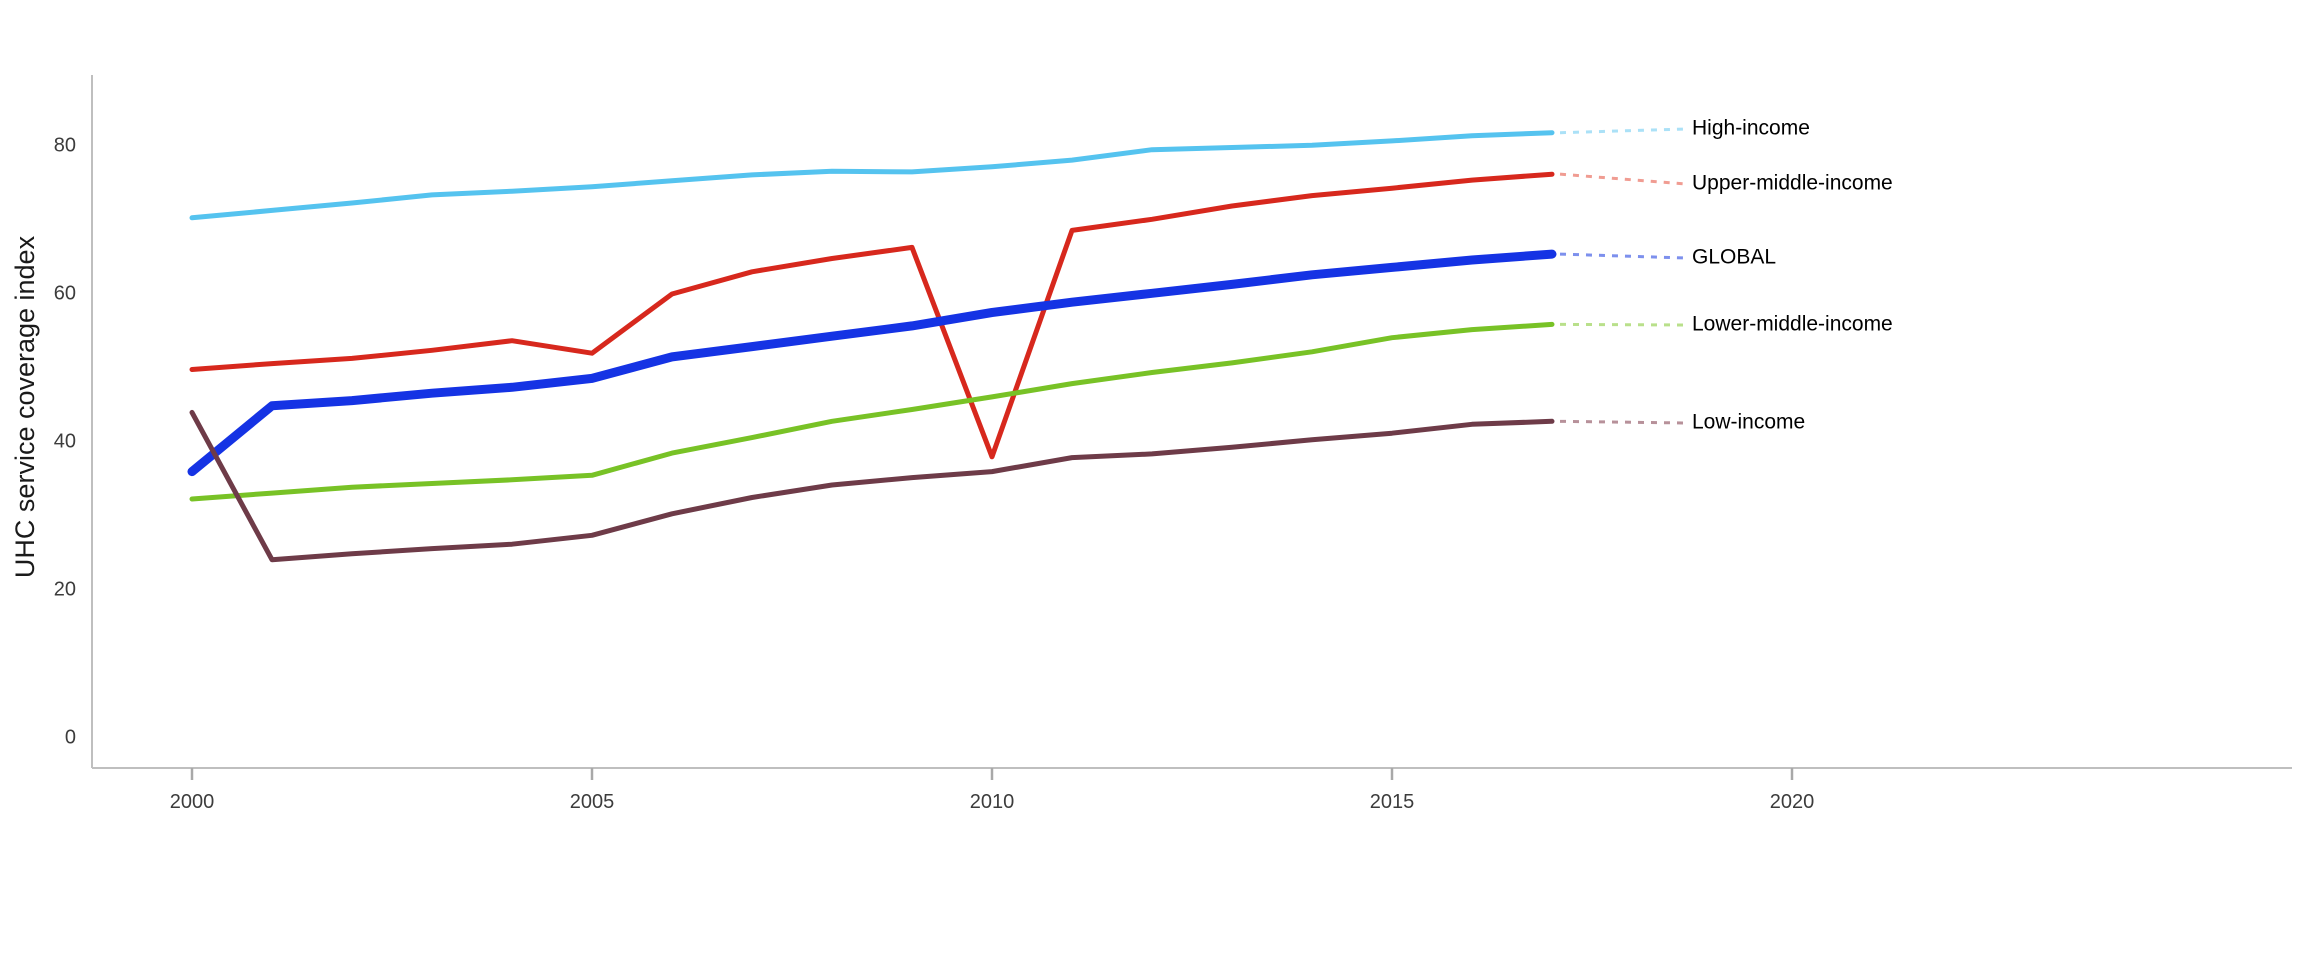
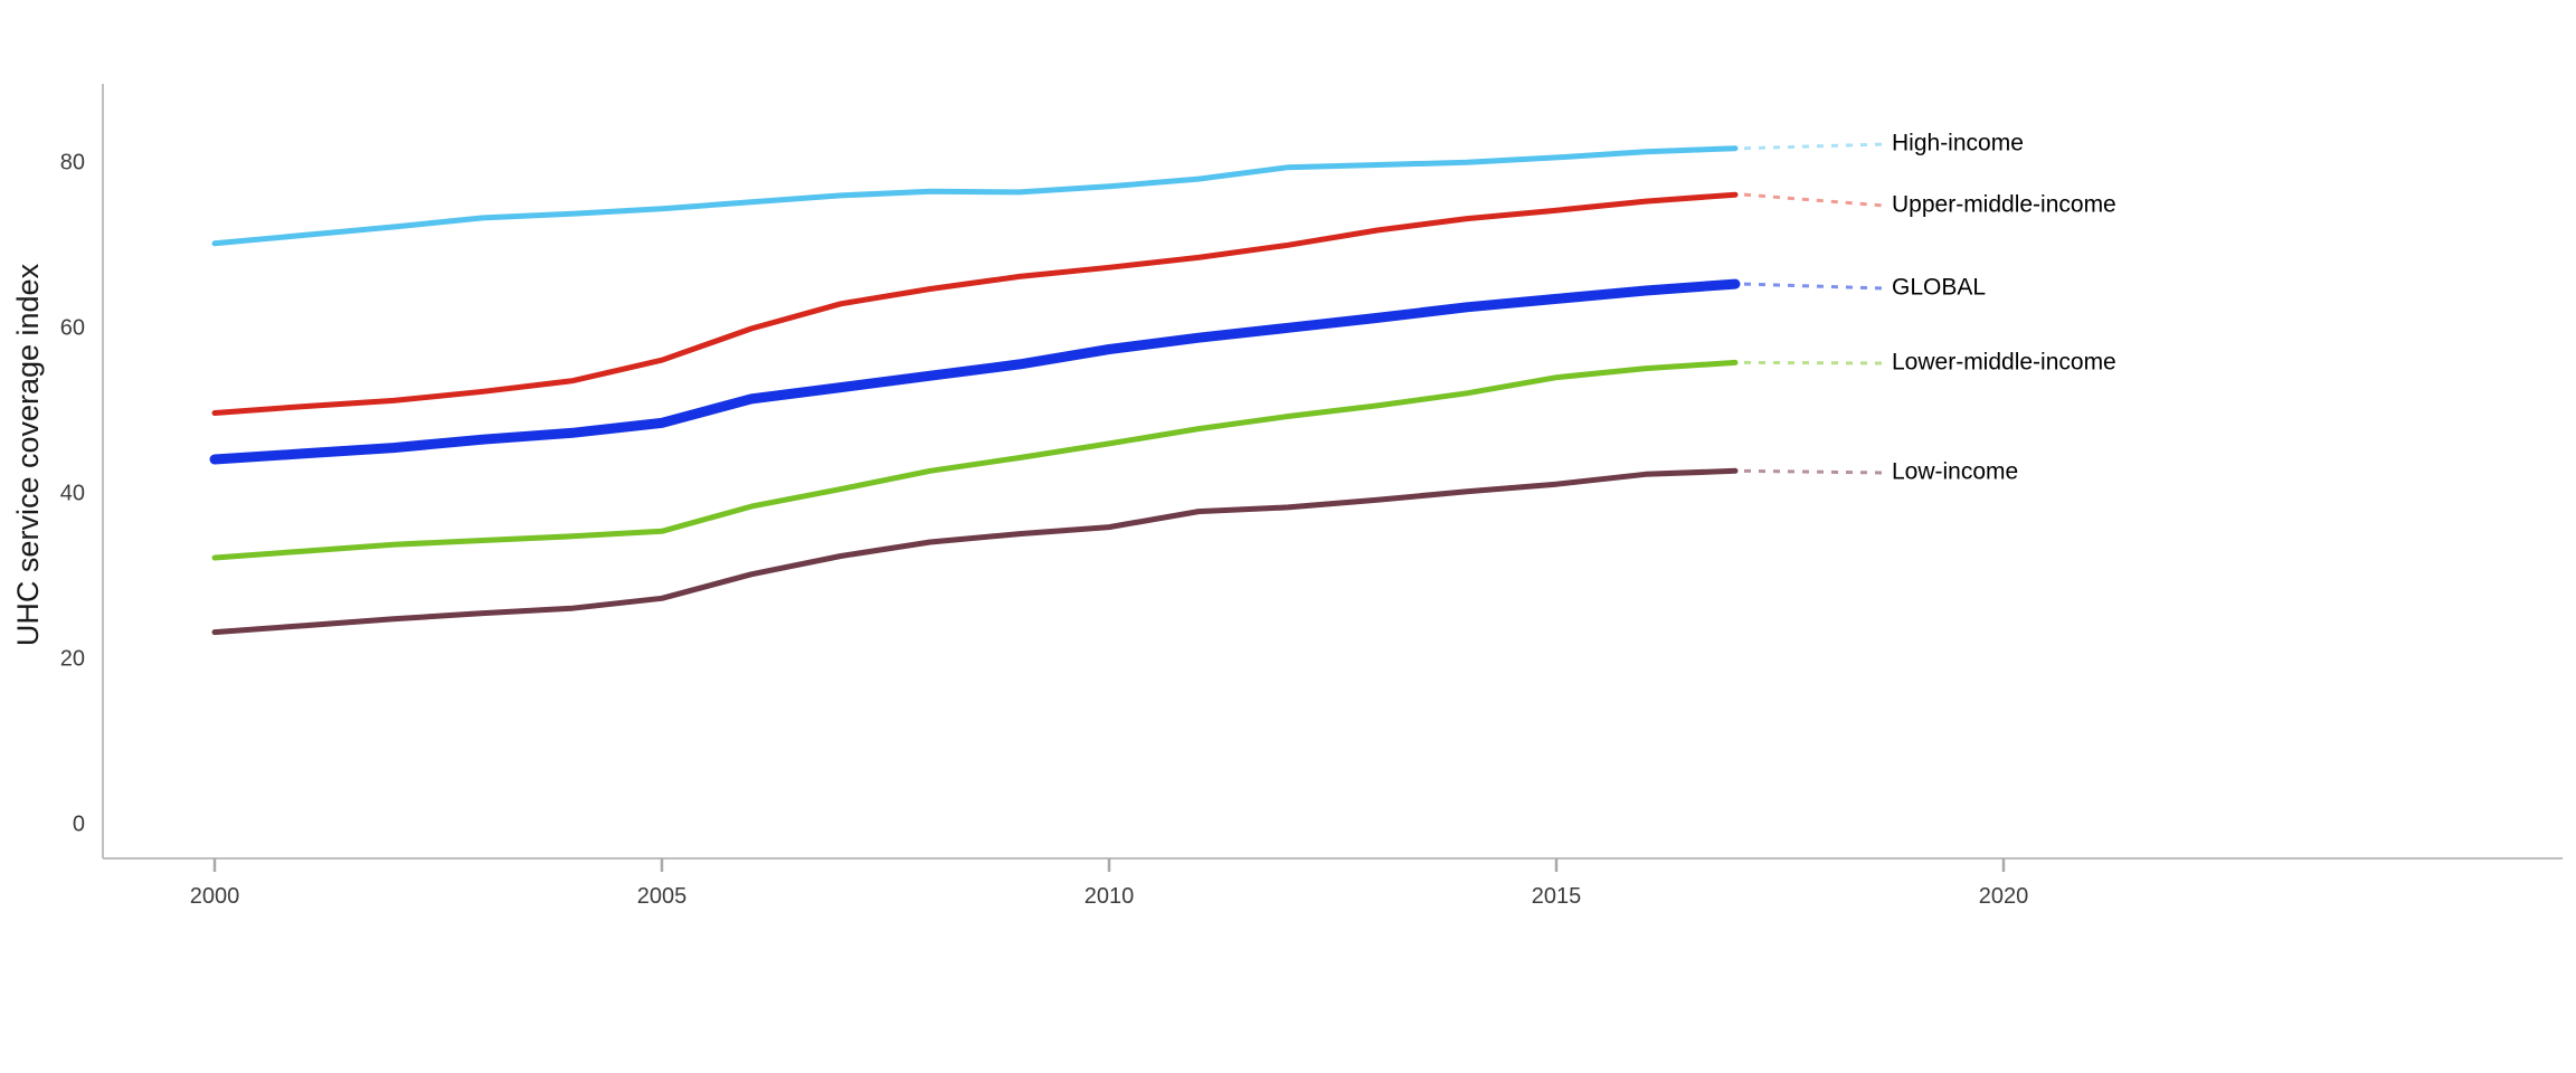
GLOBAL/2000: 36 -> 44
Low-income/2000: 44 -> 23
Upper-middle-income/2005: 52 -> 56
Upper-middle-income/2010: 38 -> 67
